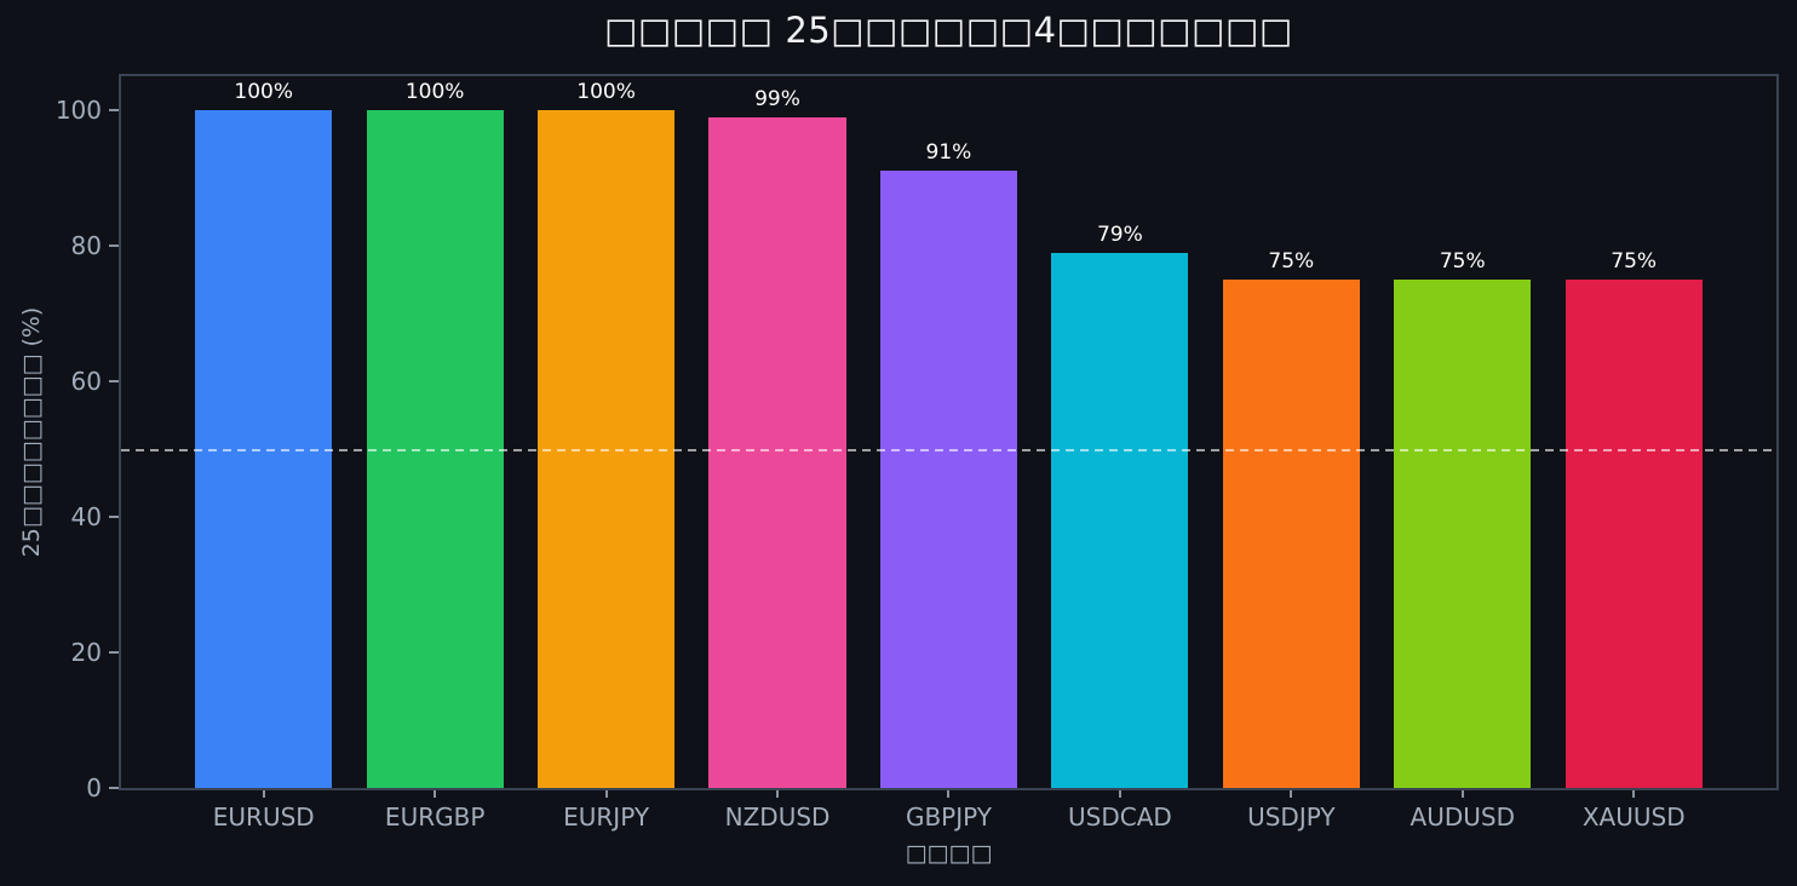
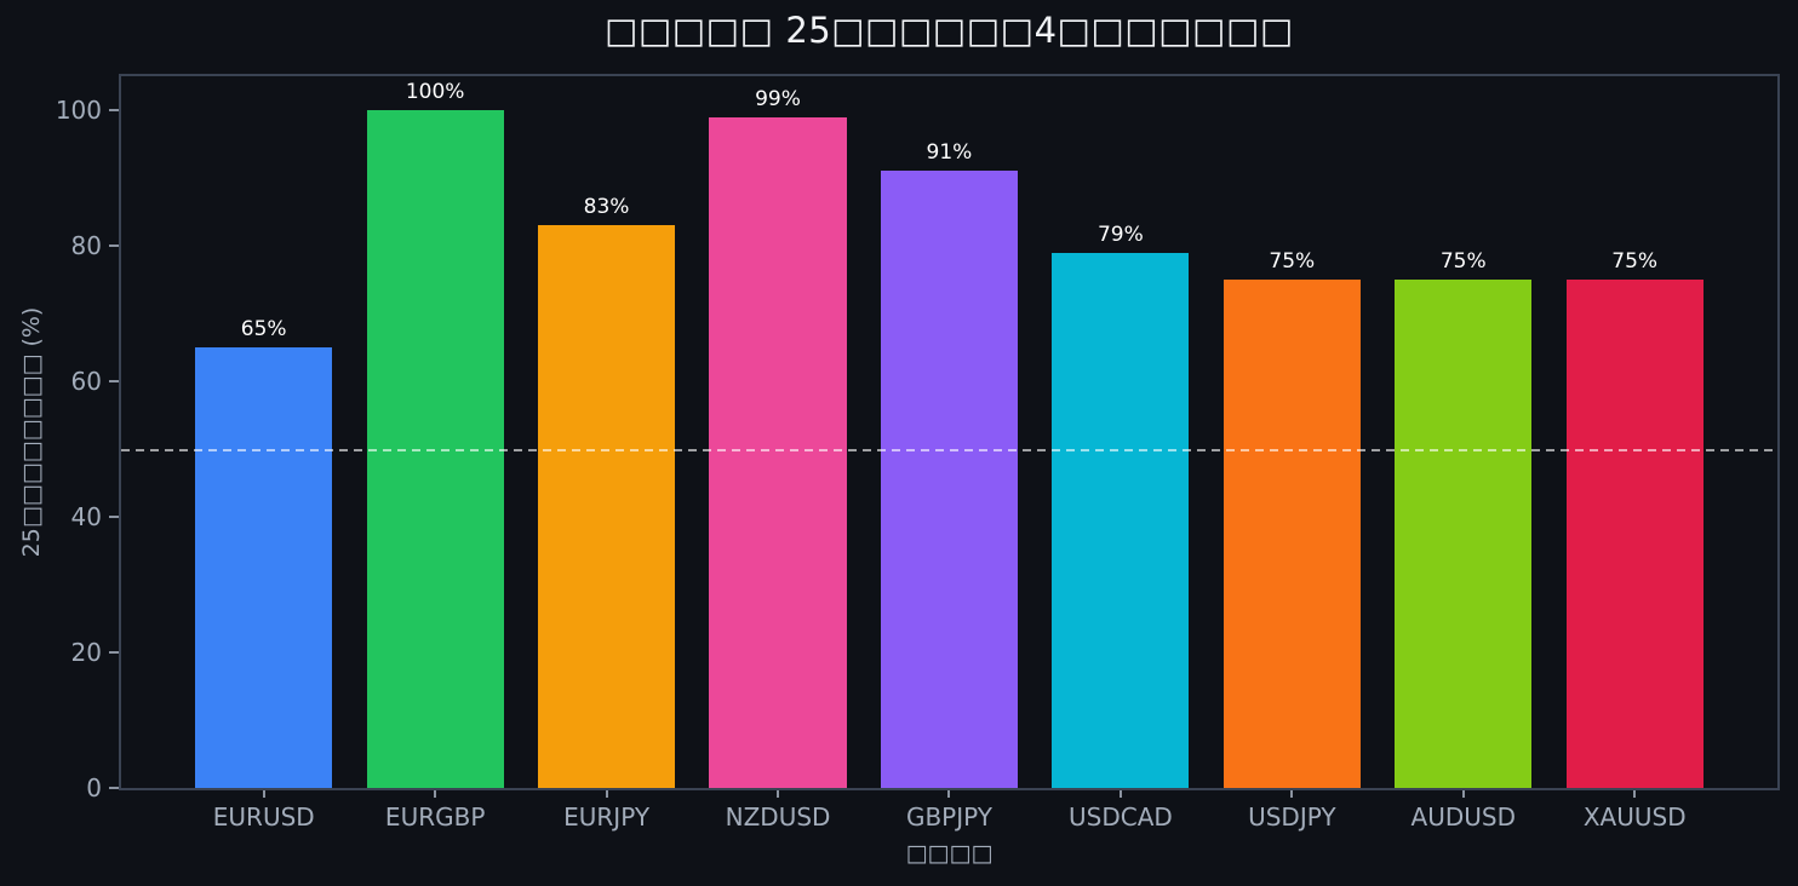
EURUSD: 100% -> 65%
EURJPY: 100% -> 83%
